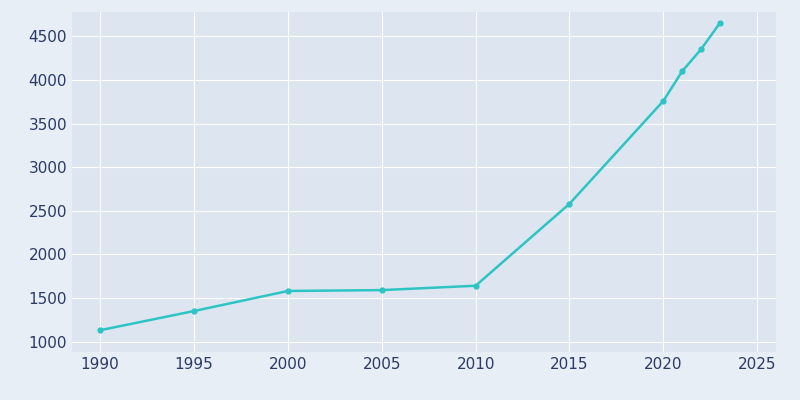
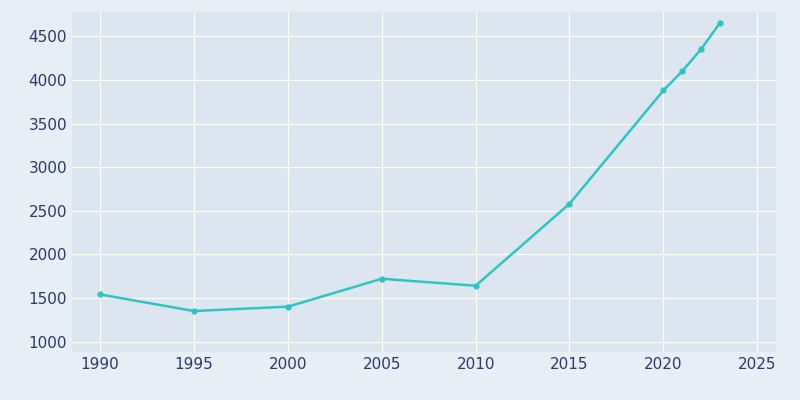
1990: 1130 -> 1540
2000: 1580 -> 1400
2005: 1590 -> 1720
2020: 3760 -> 3880
